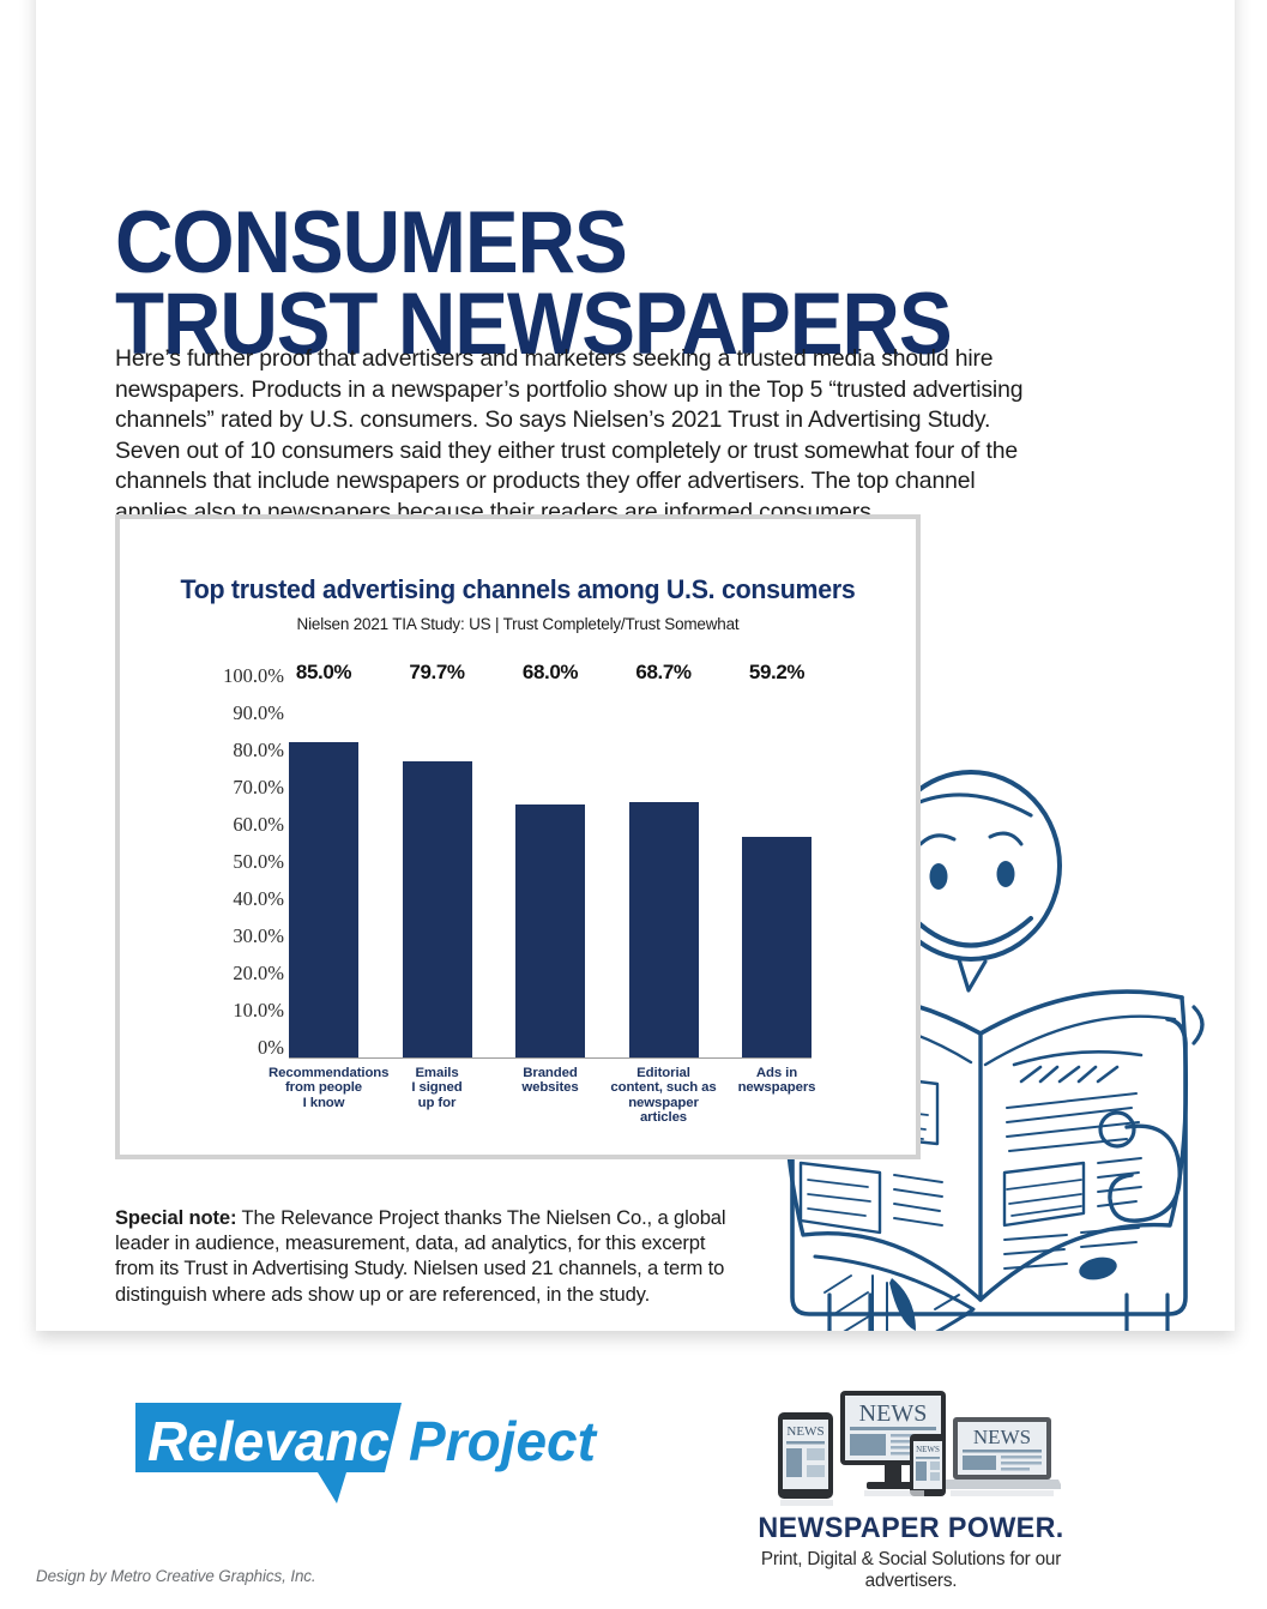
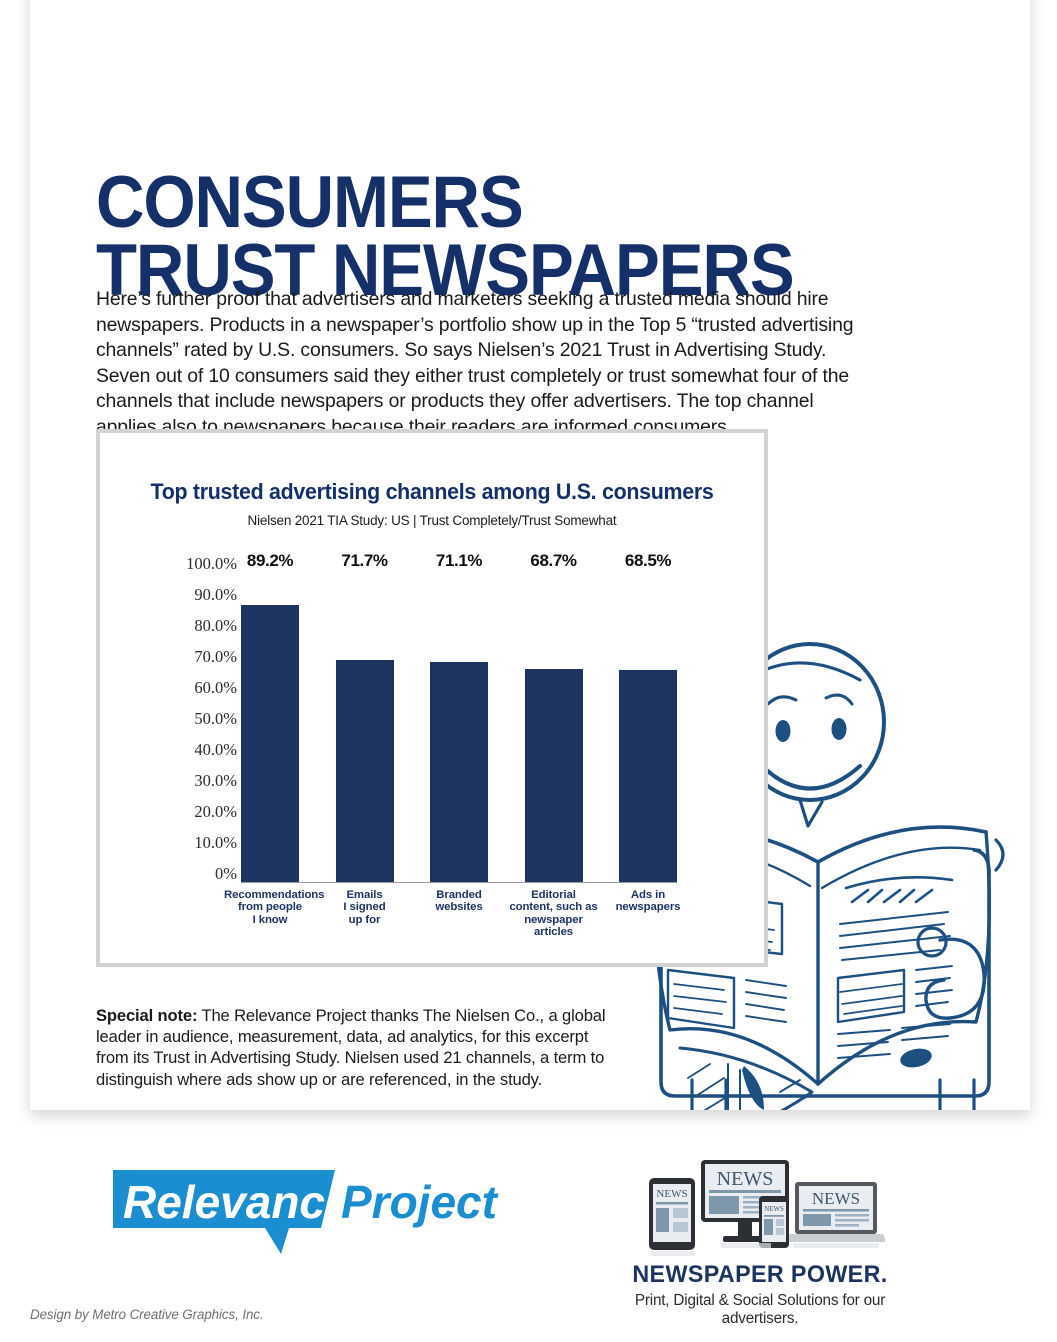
Recommendations from people I know: 85.0% -> 89.2%
Emails I signed up for: 79.7% -> 71.7%
Branded websites: 68.0% -> 71.1%
Ads in newspapers: 59.2% -> 68.5%
